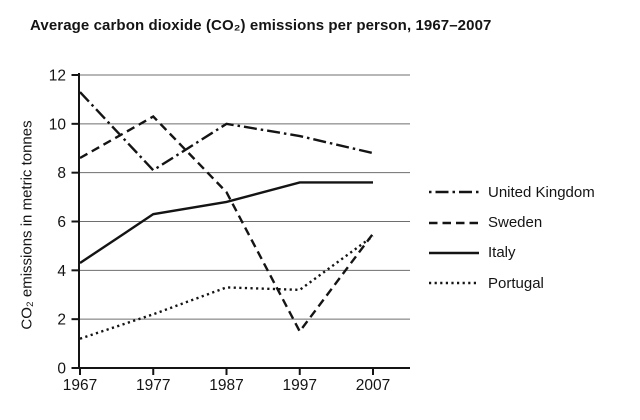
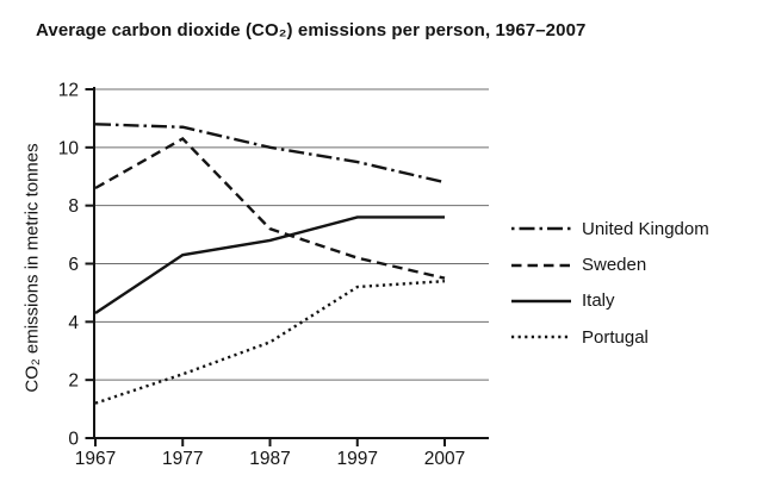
United Kingdom/1967: 11.3 -> 10.8
United Kingdom/1977: 8.1 -> 10.7
Sweden/1997: 1.5 -> 6.2
Portugal/1997: 3.2 -> 5.2
